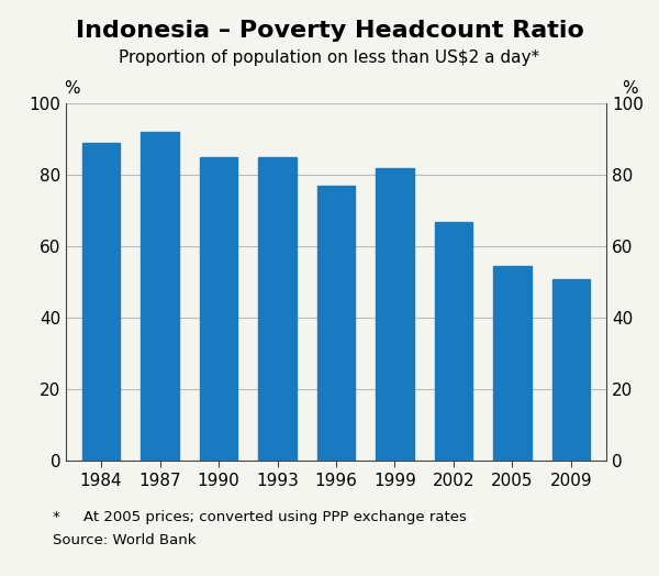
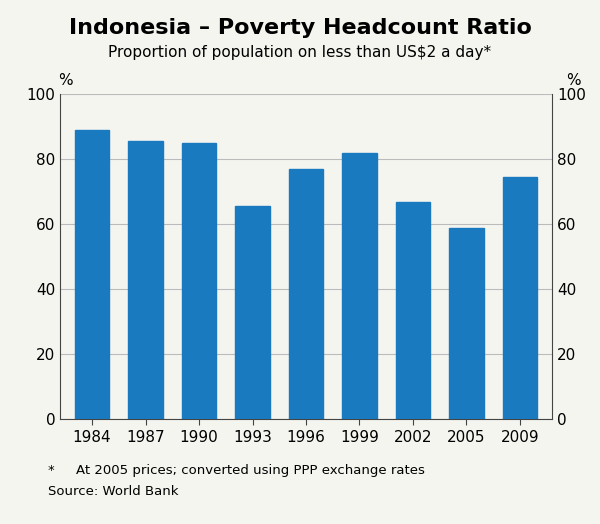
1987: 92.0 -> 85.5
1993: 85.0 -> 65.5
2005: 54.5 -> 59.0
2009: 51.0 -> 74.5
